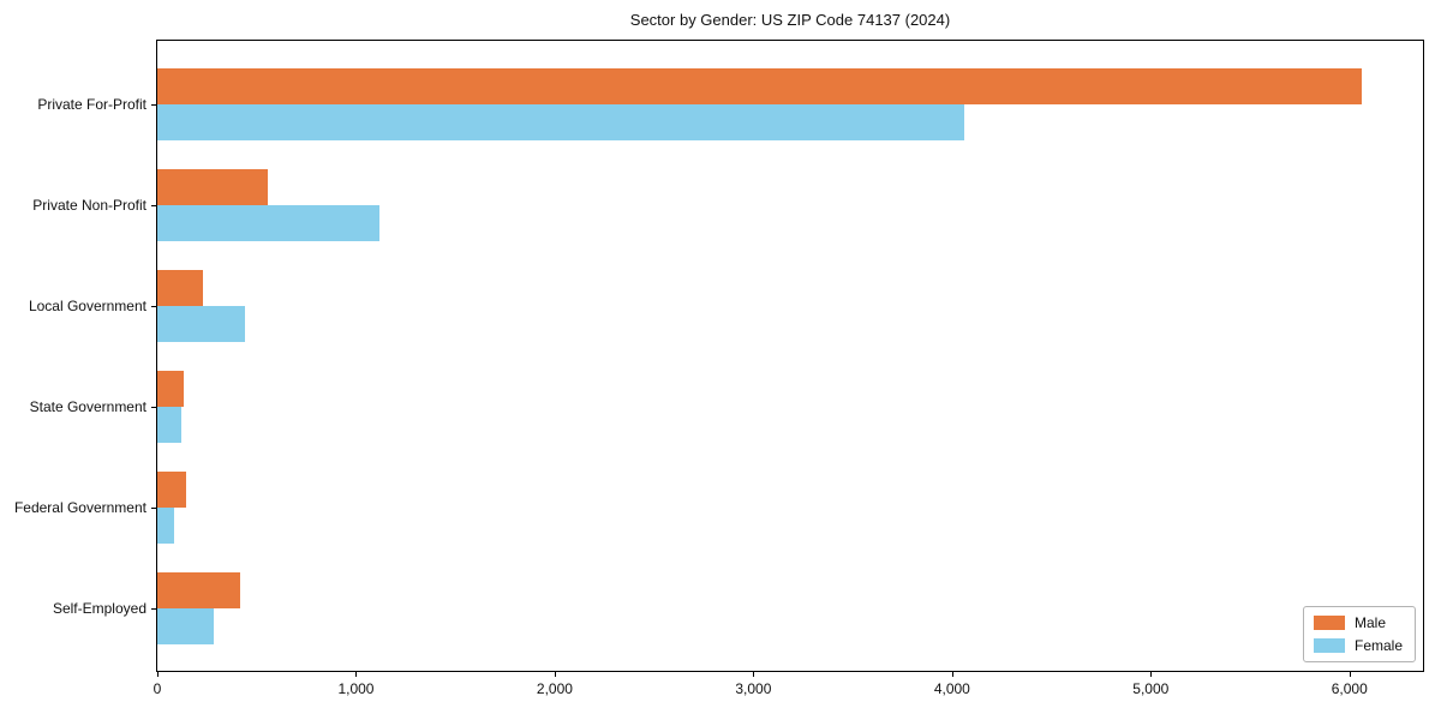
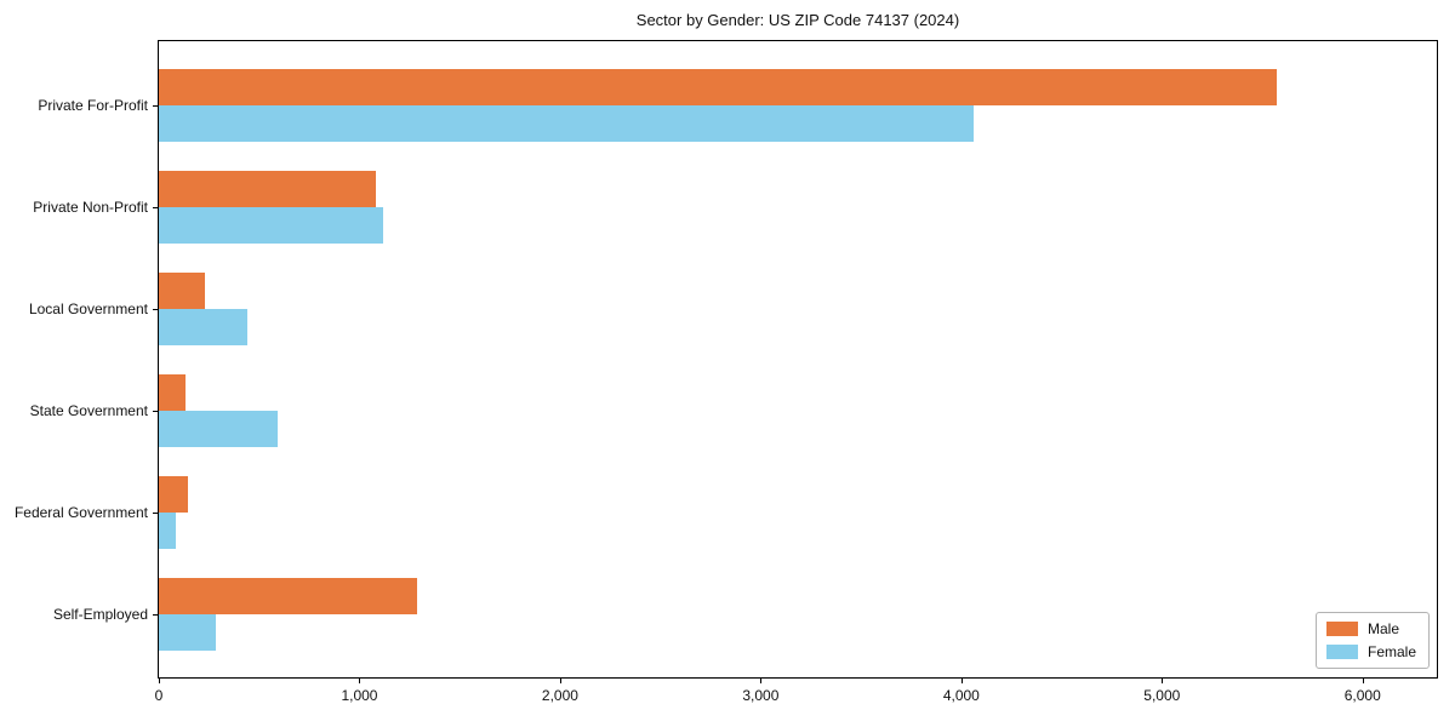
Male/Private For-Profit: 6060 -> 5570
Male/Private Non-Profit: 560 -> 1080
Female/State Government: 120 -> 590
Male/Self-Employed: 420 -> 1290
